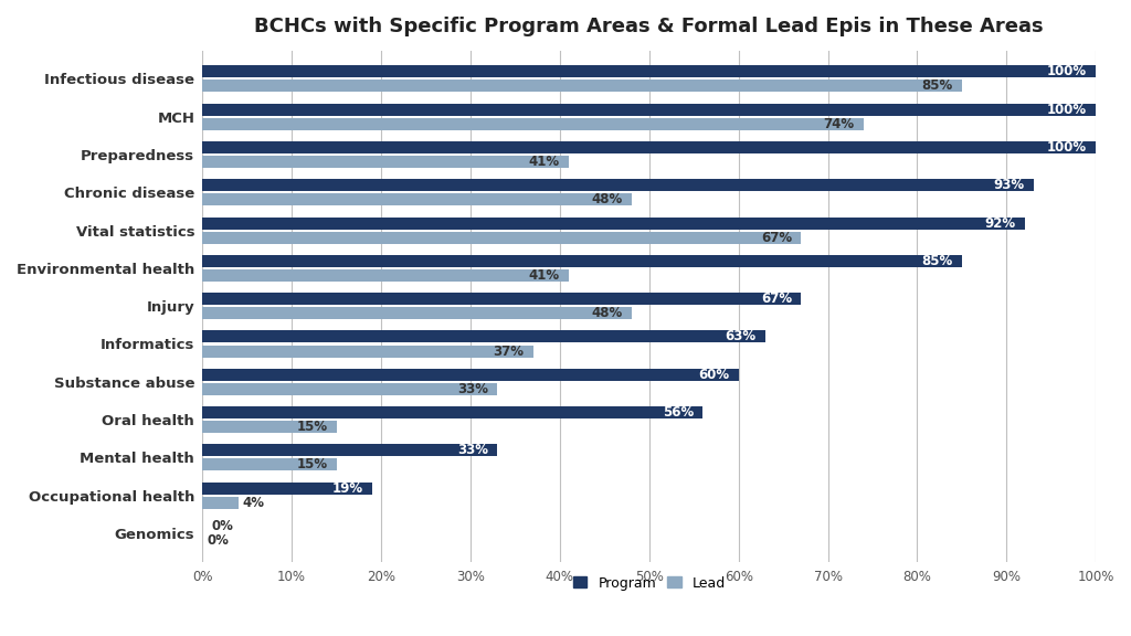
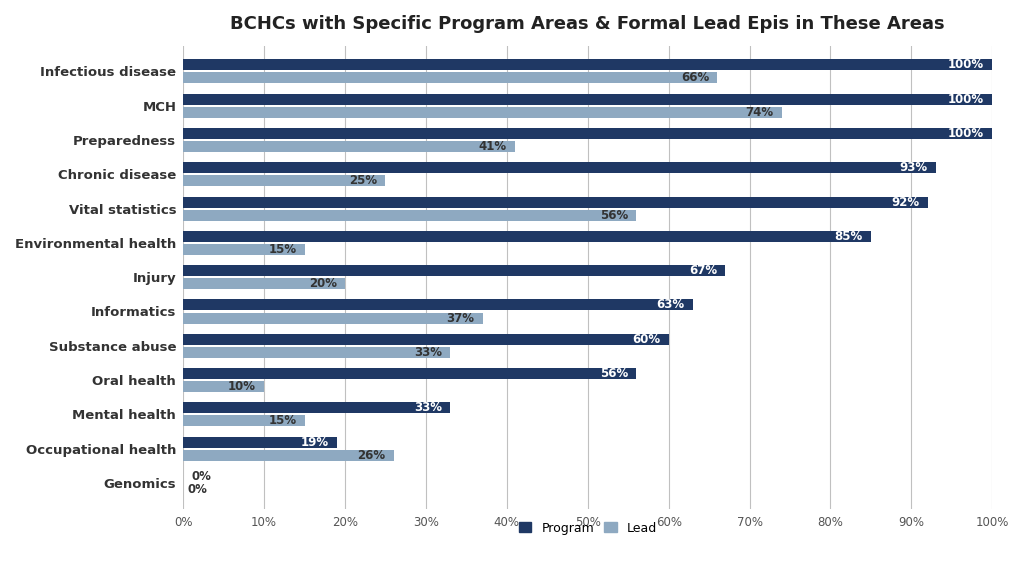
Lead/Infectious disease: 85% -> 66%
Lead/Chronic disease: 48% -> 25%
Lead/Vital statistics: 67% -> 56%
Lead/Environmental health: 41% -> 15%
Lead/Injury: 48% -> 20%
Lead/Oral health: 15% -> 10%
Lead/Occupational health: 4% -> 26%
